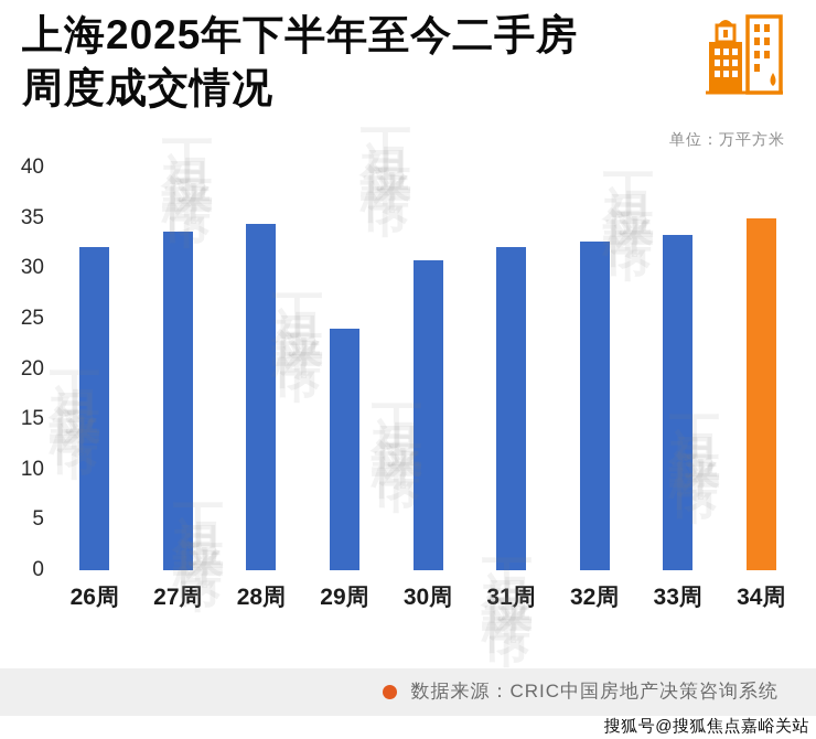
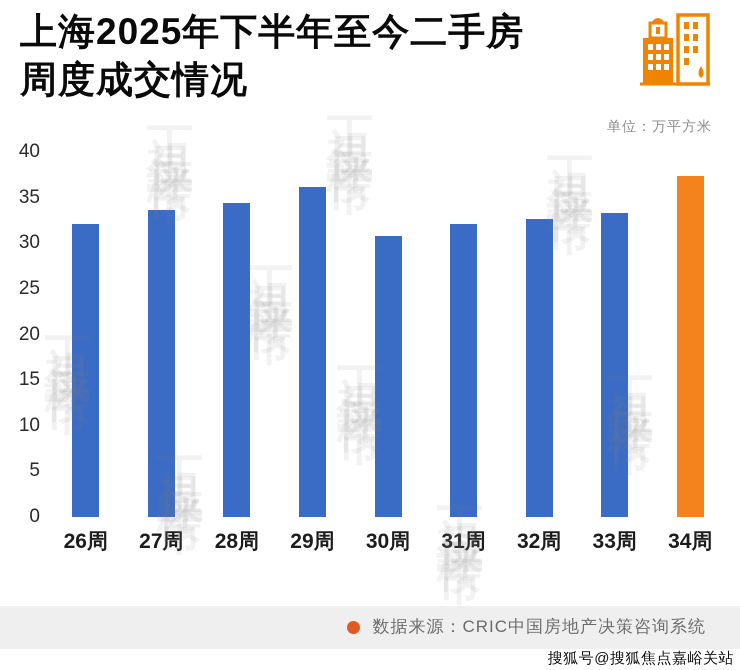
29周: 24 -> 36
34周: 35 -> 37
